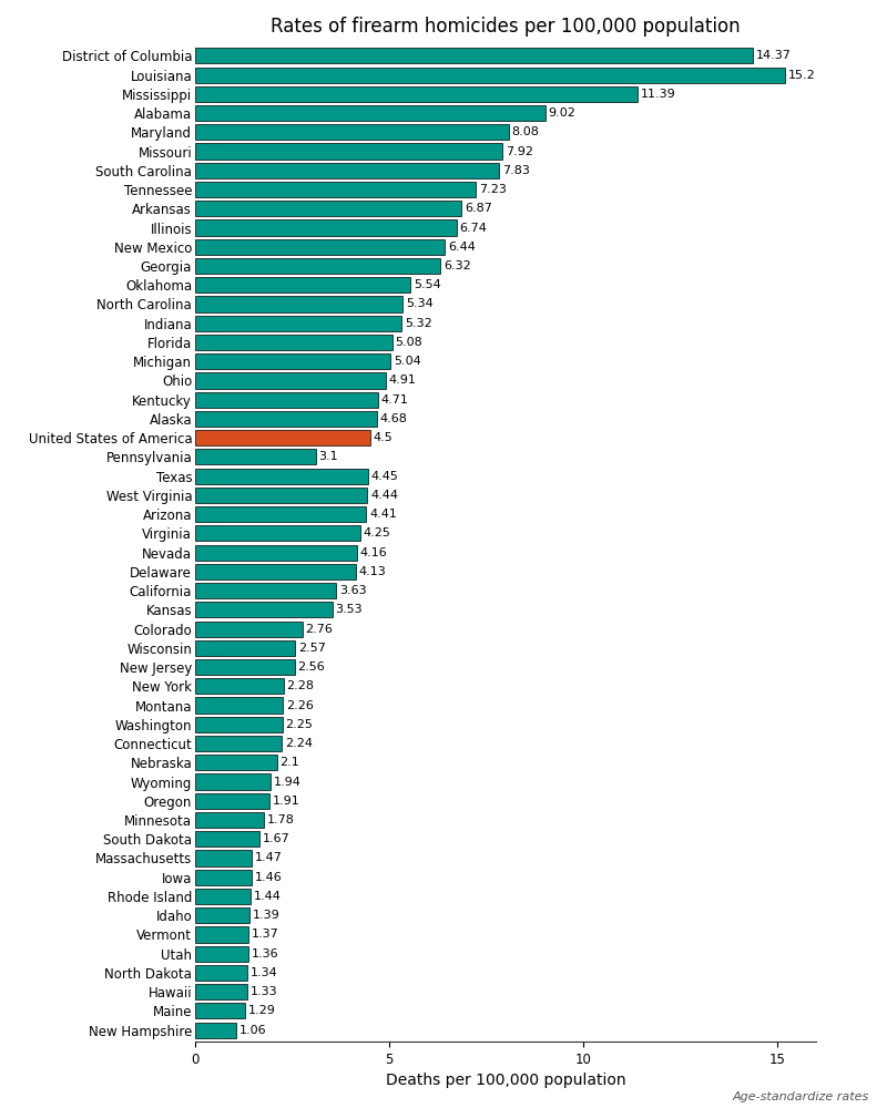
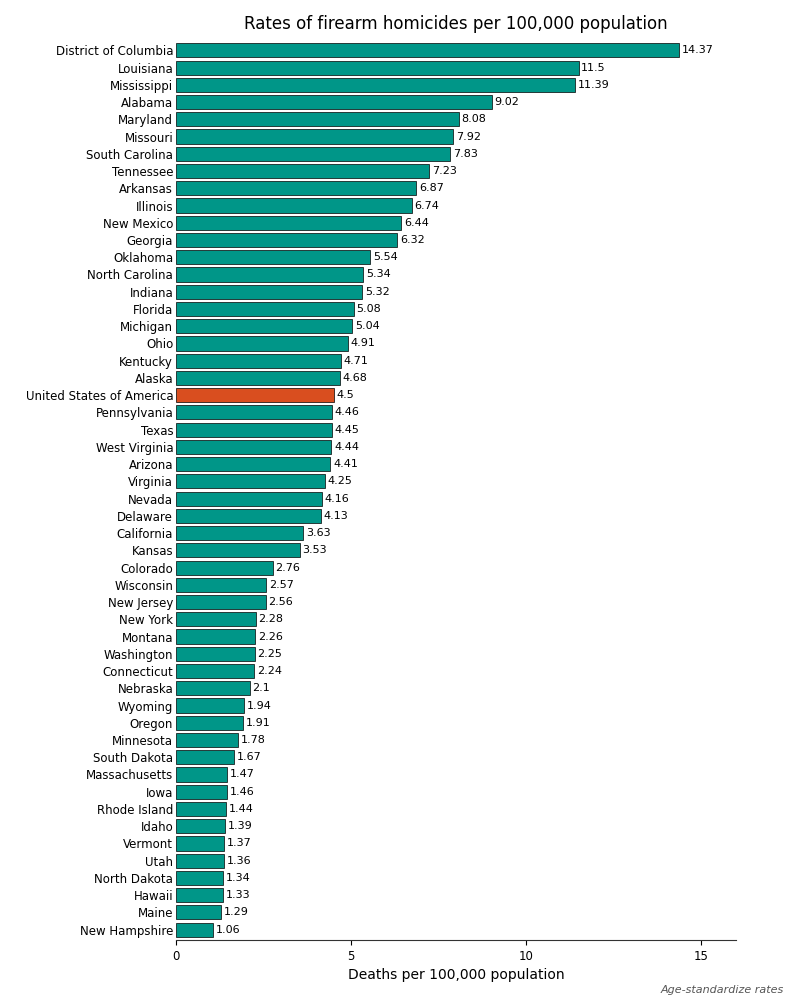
Louisiana: 15.2 -> 11.5
Pennsylvania: 3.1 -> 4.46
